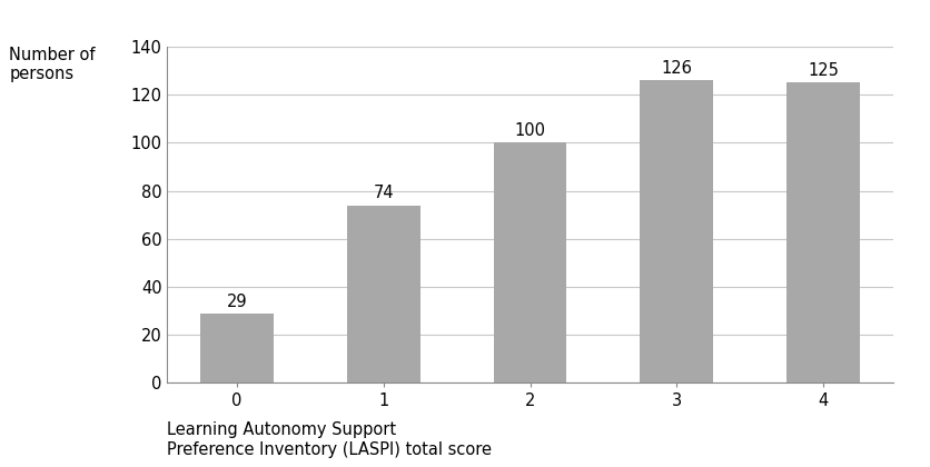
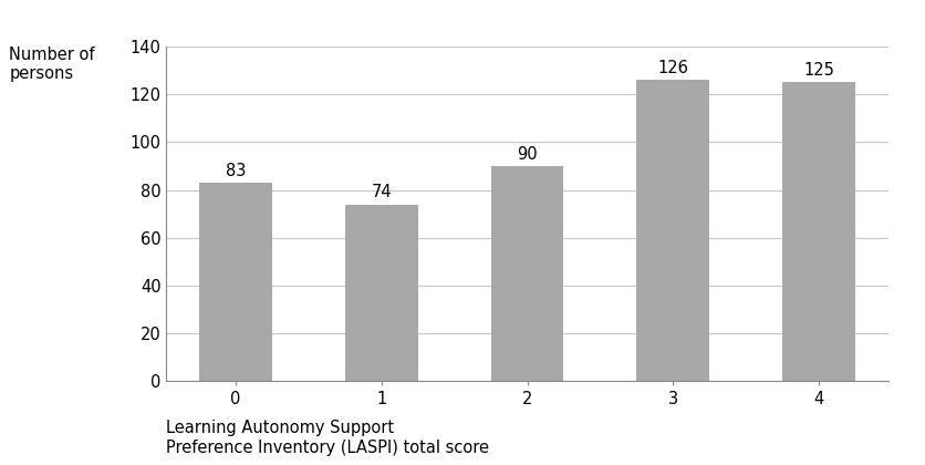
0: 29 -> 83
2: 100 -> 90
